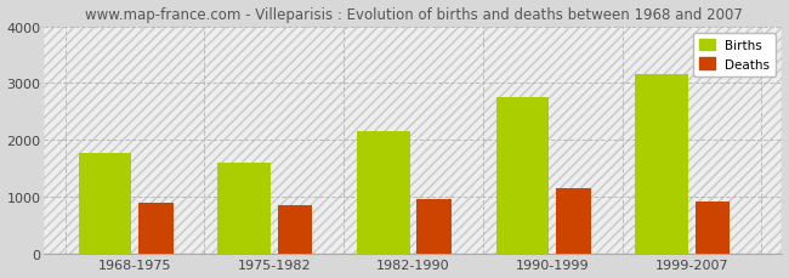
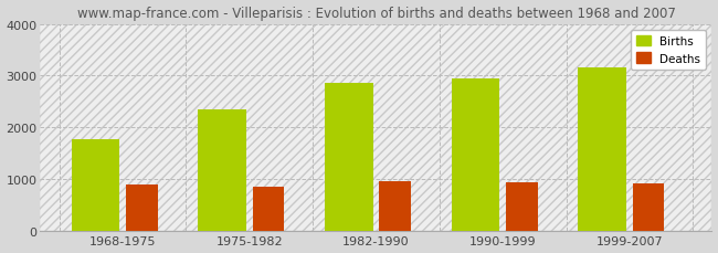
Births/1975-1982: 1610 -> 2350
Births/1982-1990: 2150 -> 2850
Births/1990-1999: 2760 -> 2950
Deaths/1990-1999: 1160 -> 950
